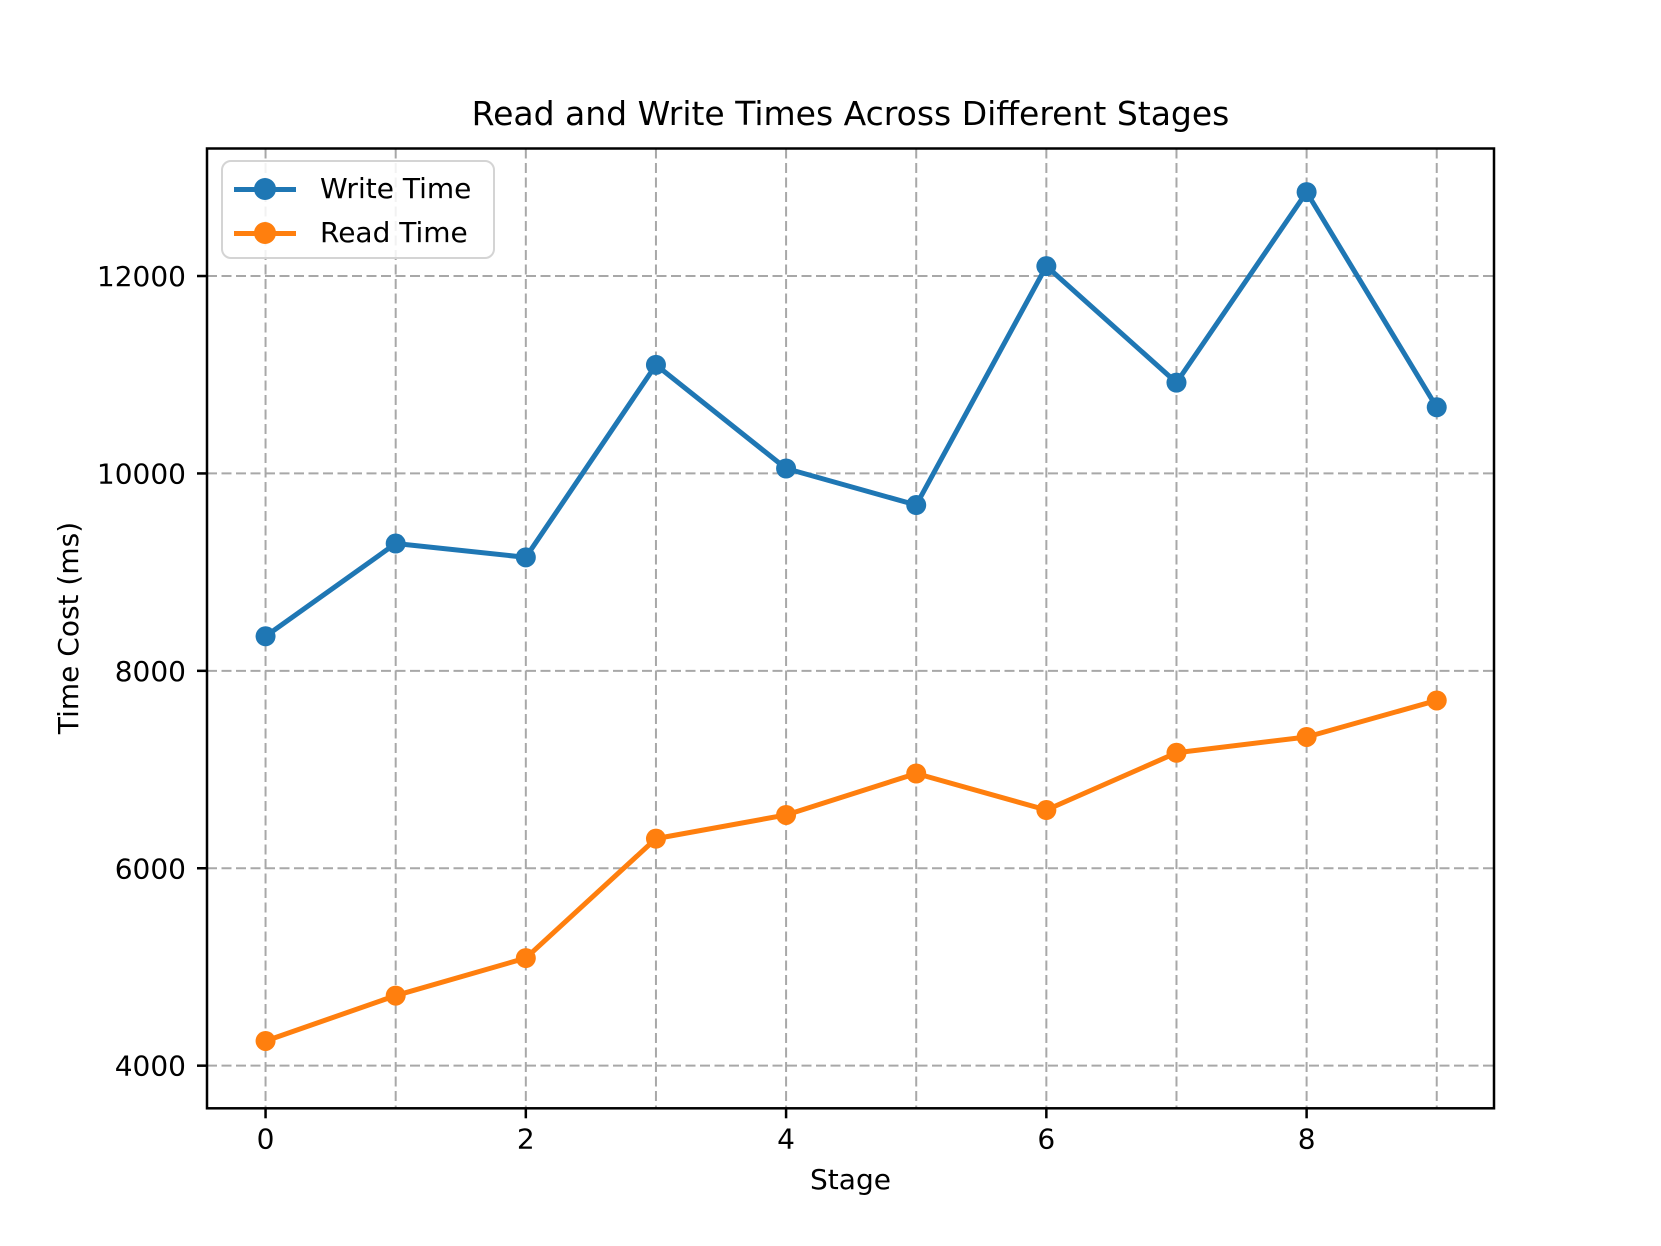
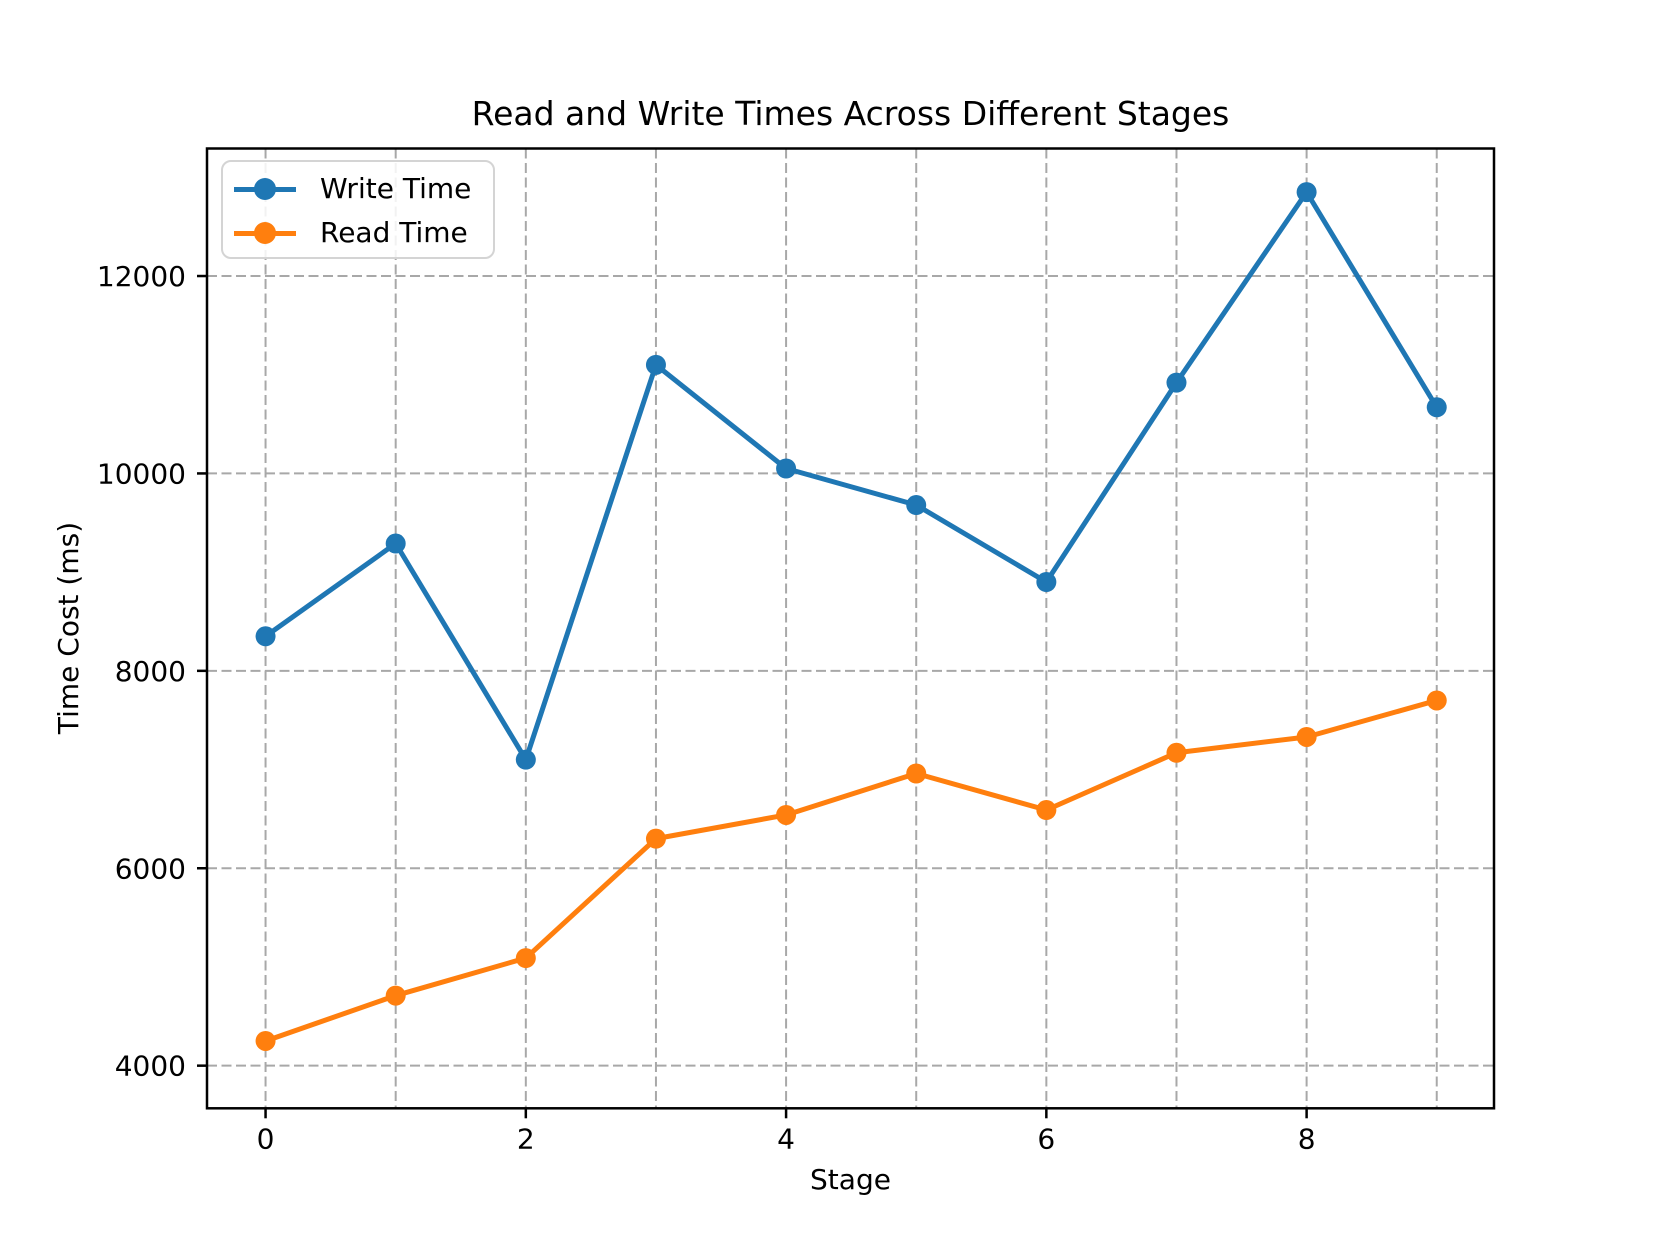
Write Time/2: 9200 -> 7100
Write Time/6: 12100 -> 8900
